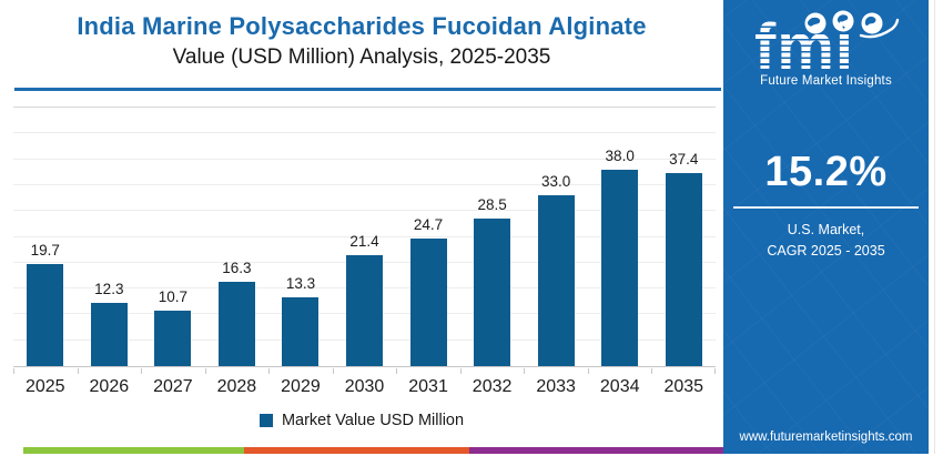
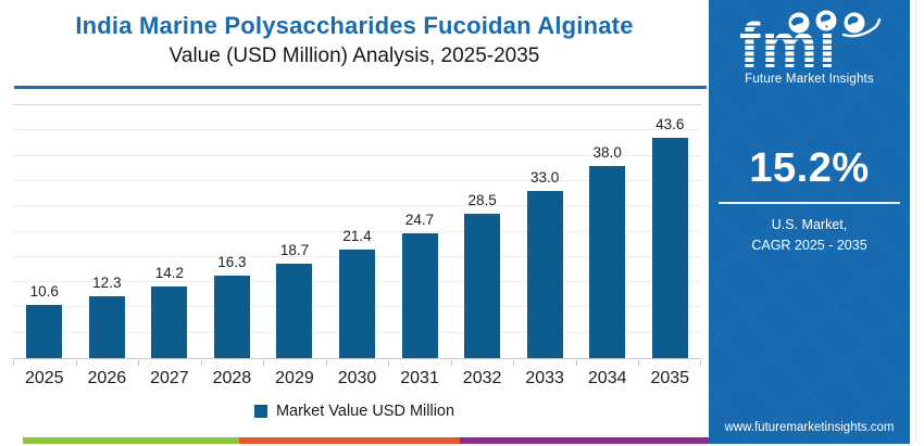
2025: 19.7 -> 10.6
2027: 10.7 -> 14.2
2029: 13.3 -> 18.7
2035: 37.4 -> 43.6
